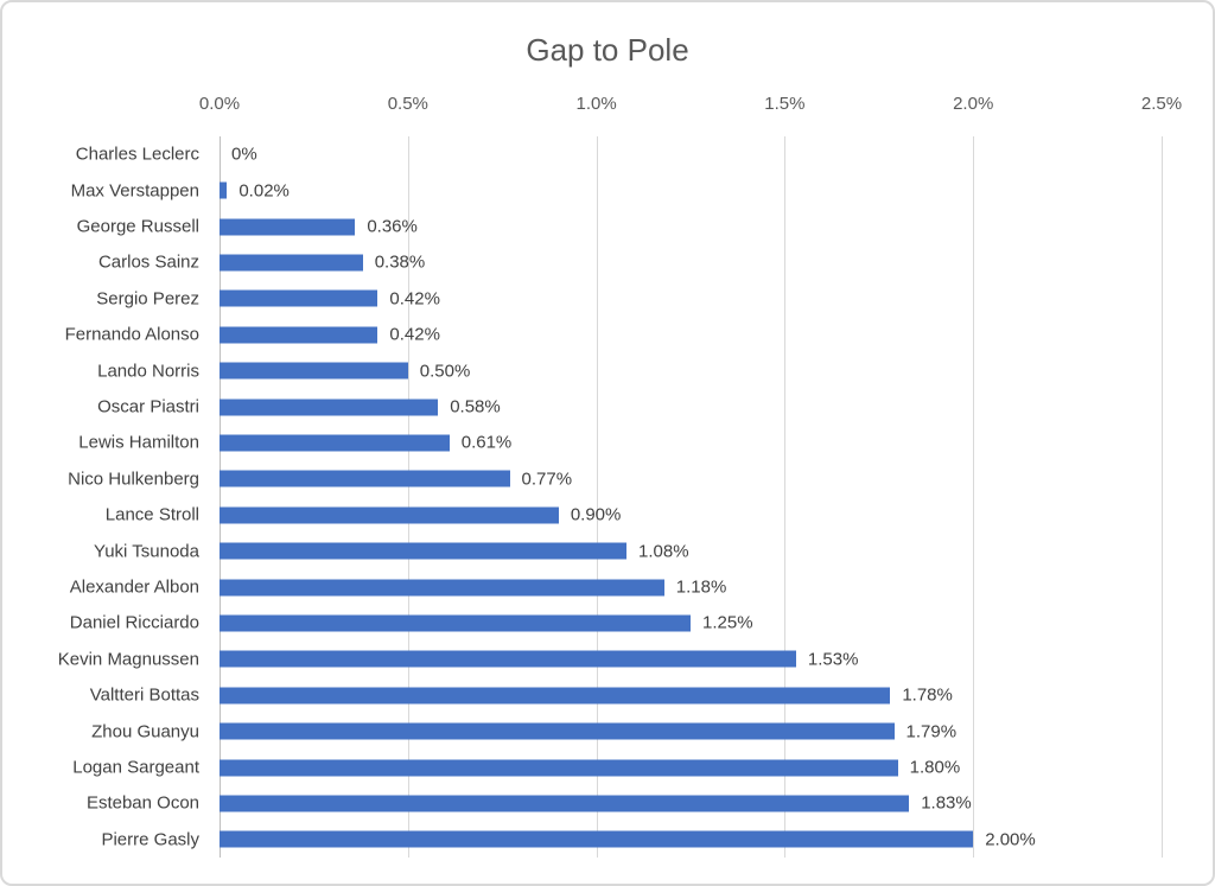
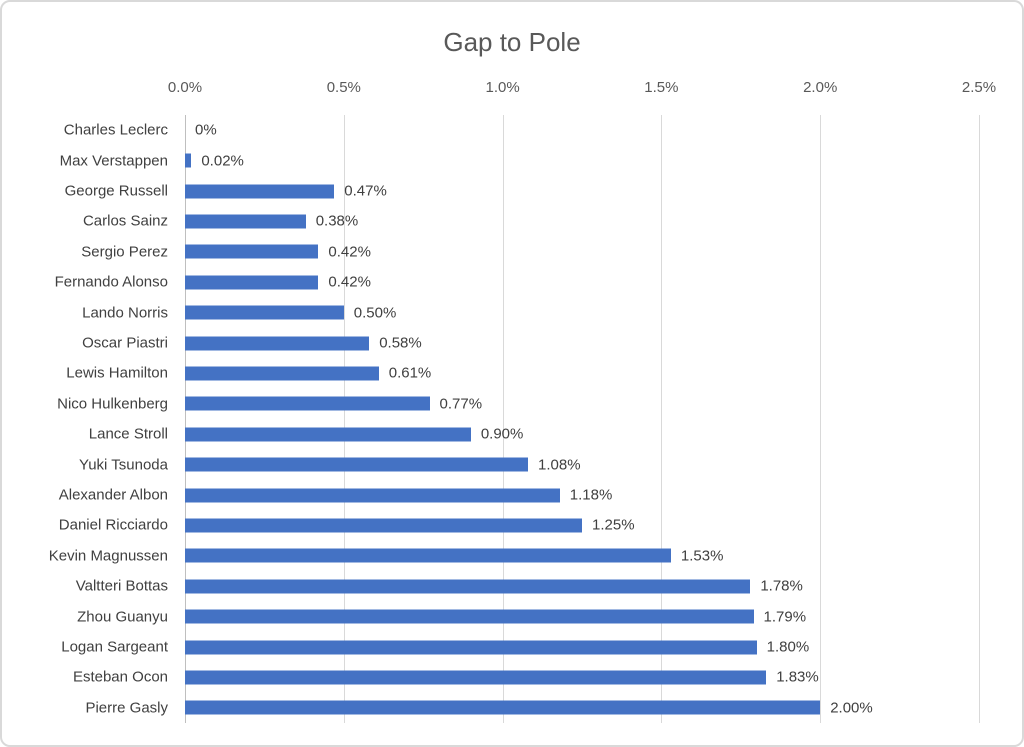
George Russell: 0.36% -> 0.47%
